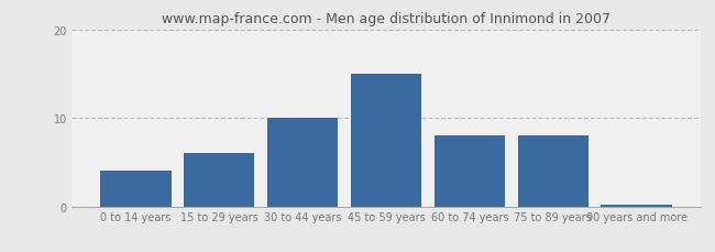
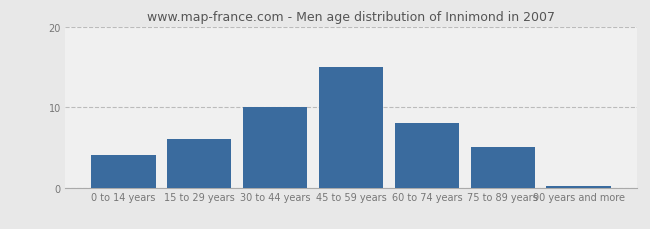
75 to 89 years: 8.0 -> 5.0
